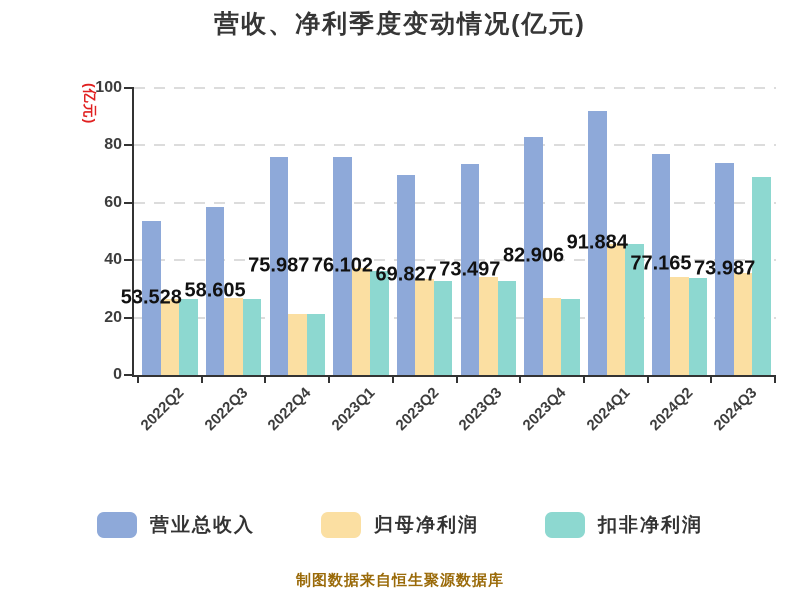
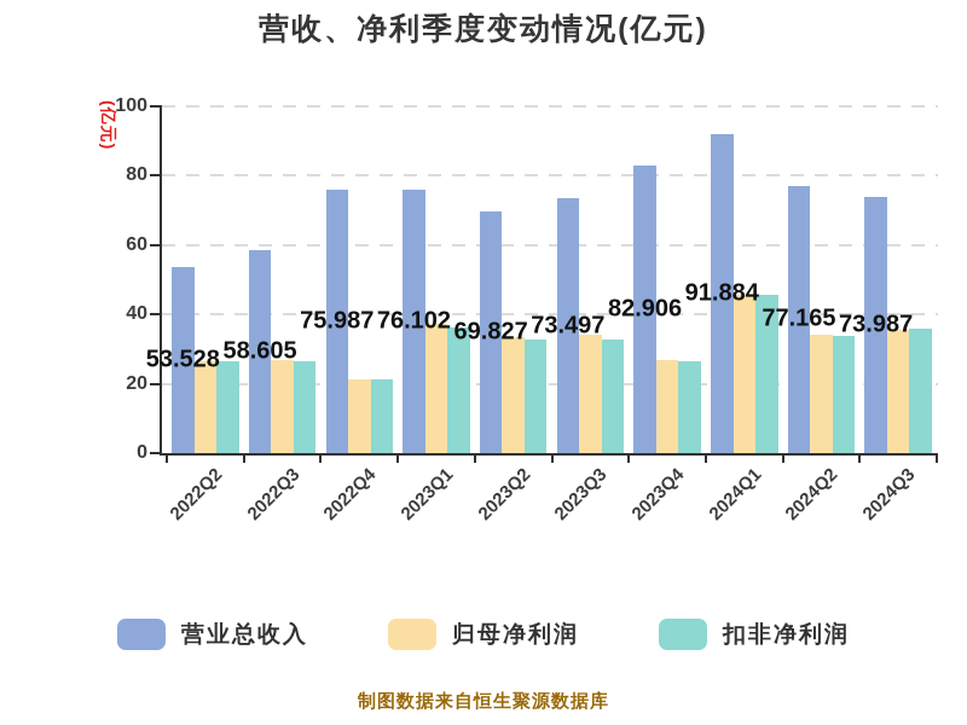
扣非净利润/2024Q3: 69 -> 36
